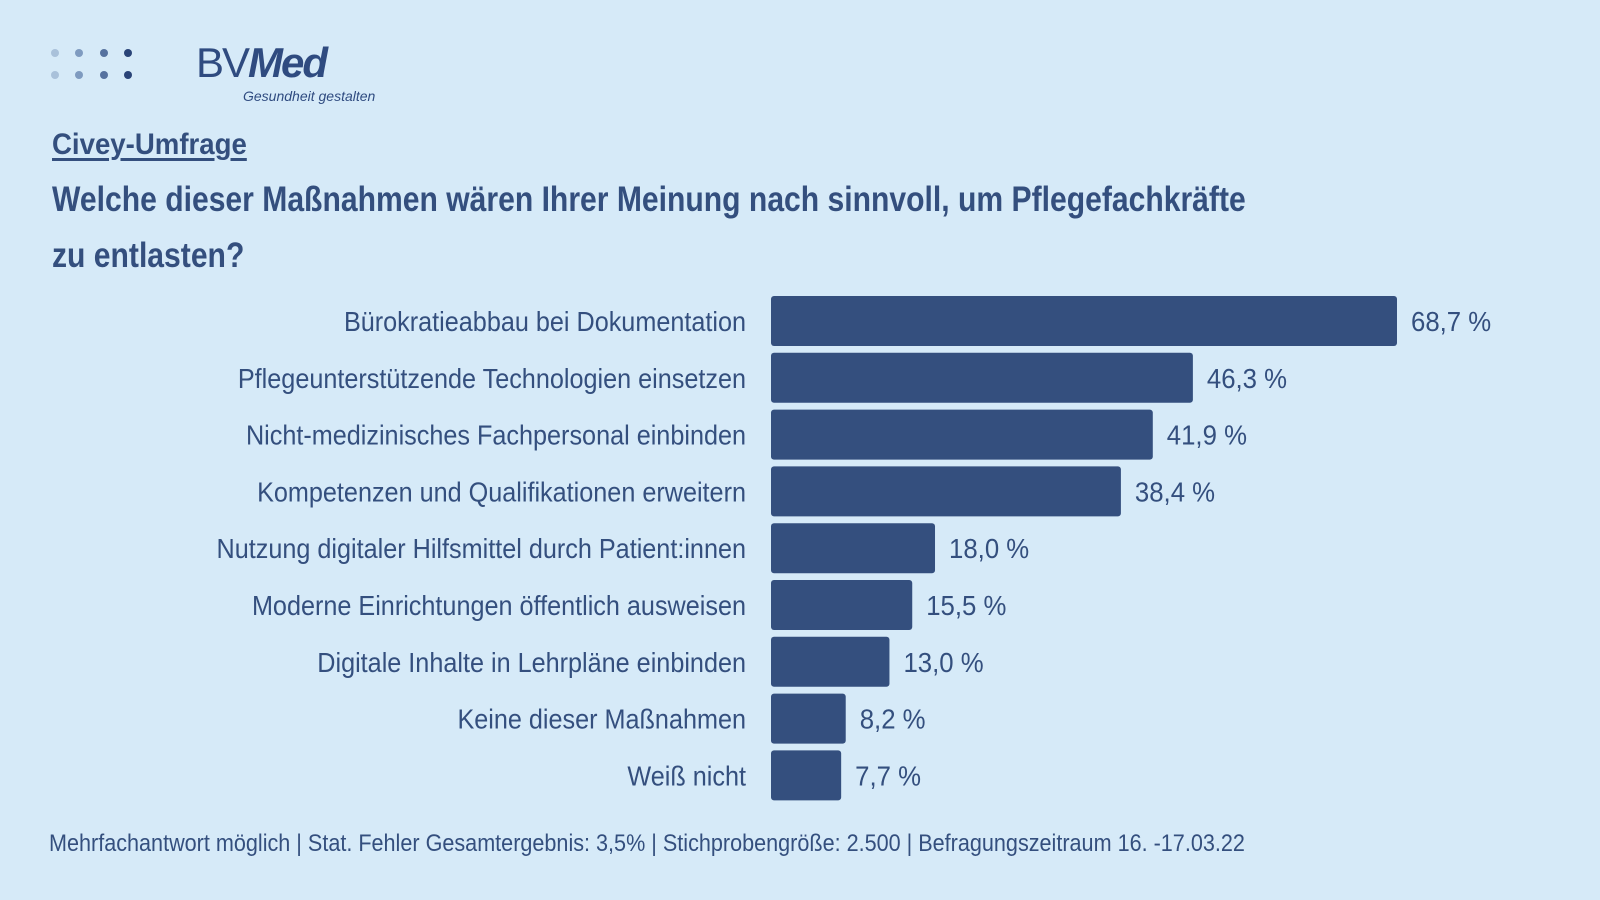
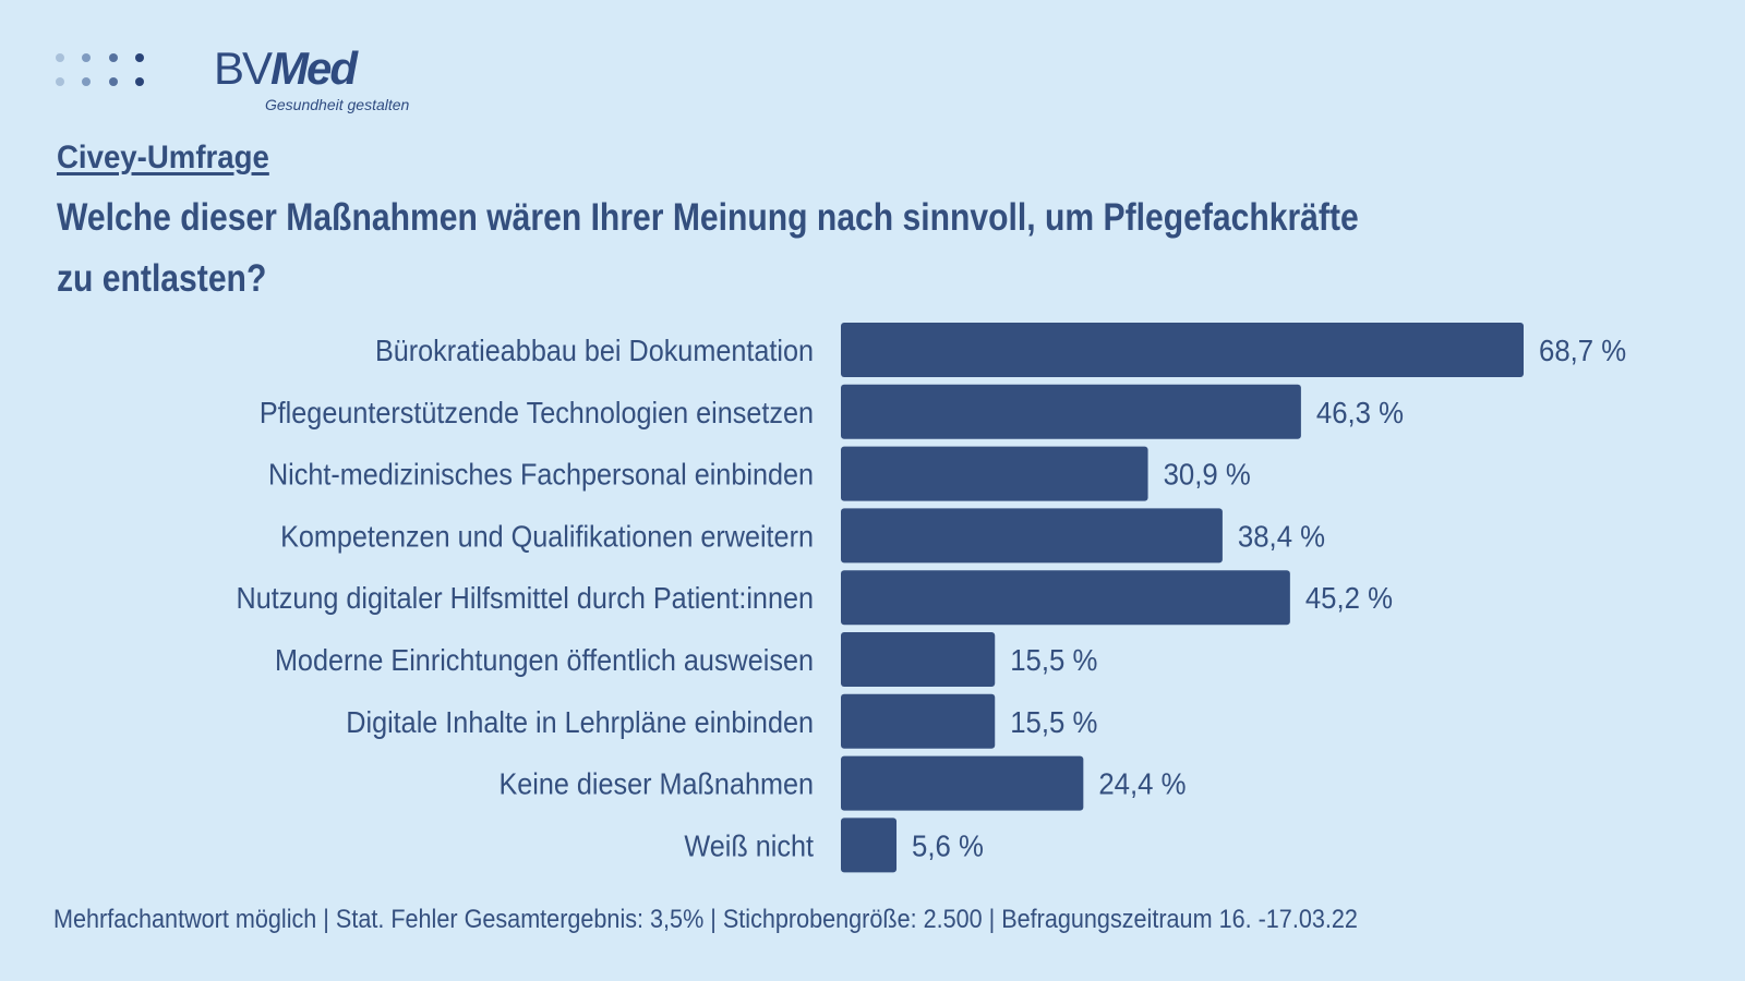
Nicht-medizinisches Fachpersonal einbinden: 41,9 -> 30,9
Nutzung digitaler Hilfsmittel durch Patient:innen: 18,0 -> 45,2
Digitale Inhalte in Lehrpläne einbinden: 13,0 -> 15,5
Keine dieser Maßnahmen: 8,2 -> 24,4
Weiß nicht: 7,7 -> 5,6
